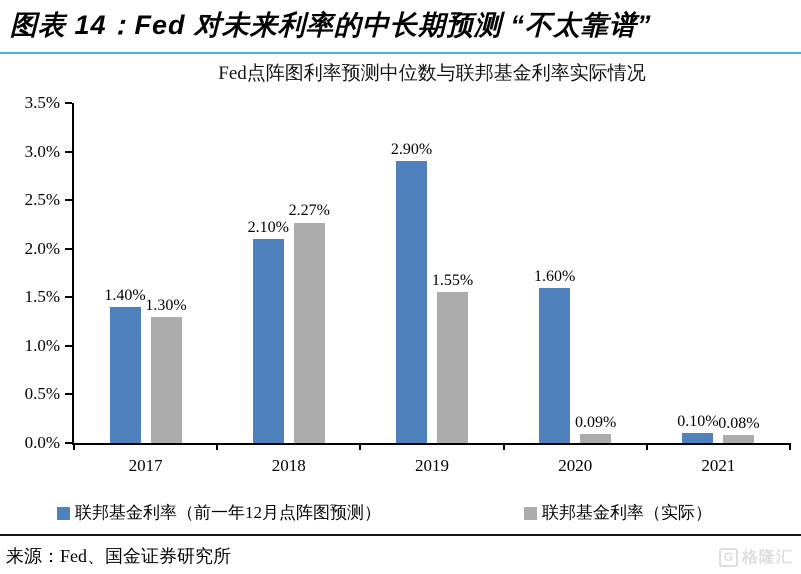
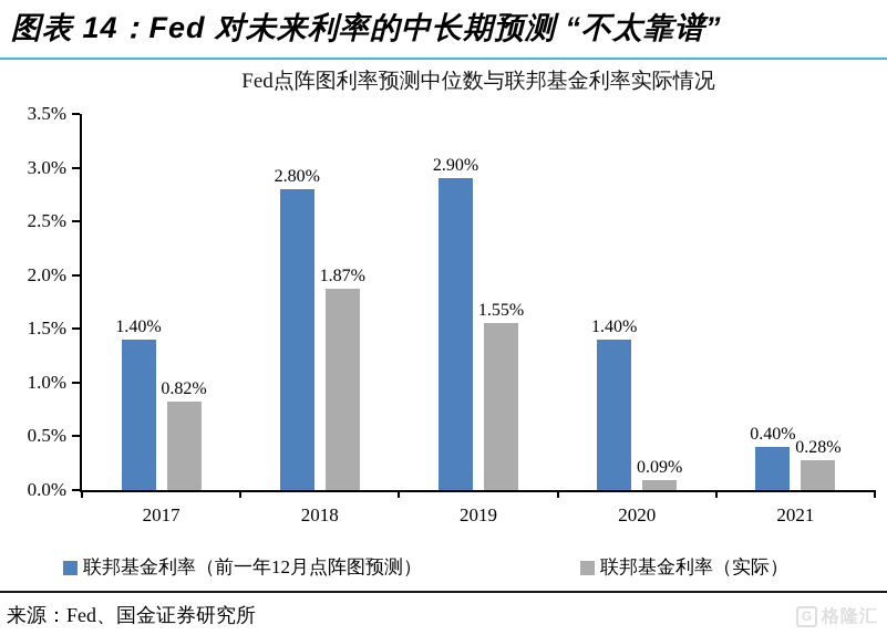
联邦基金利率（实际）/2017: 1.30% -> 0.82%
联邦基金利率（前一年12月点阵图预测）/2018: 2.10% -> 2.80%
联邦基金利率（实际）/2018: 2.27% -> 1.87%
联邦基金利率（前一年12月点阵图预测）/2020: 1.60% -> 1.40%
联邦基金利率（前一年12月点阵图预测）/2021: 0.10% -> 0.40%
联邦基金利率（实际）/2021: 0.08% -> 0.28%
